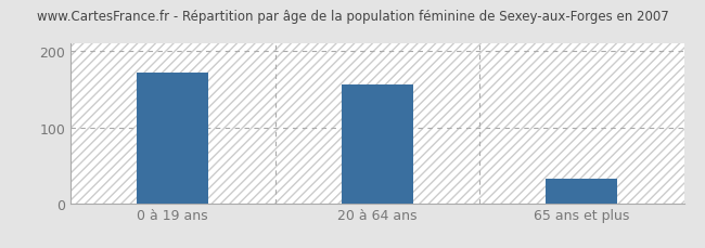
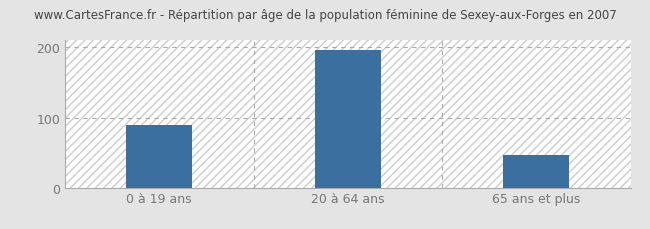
0 à 19 ans: 172 -> 90
20 à 64 ans: 156 -> 197
65 ans et plus: 32 -> 47
